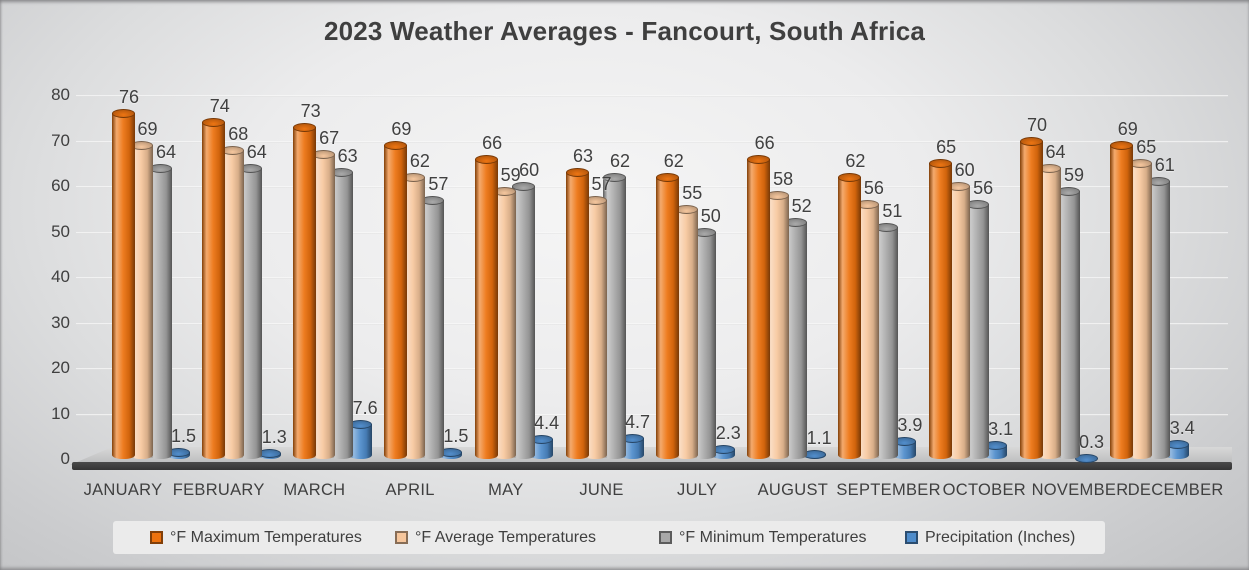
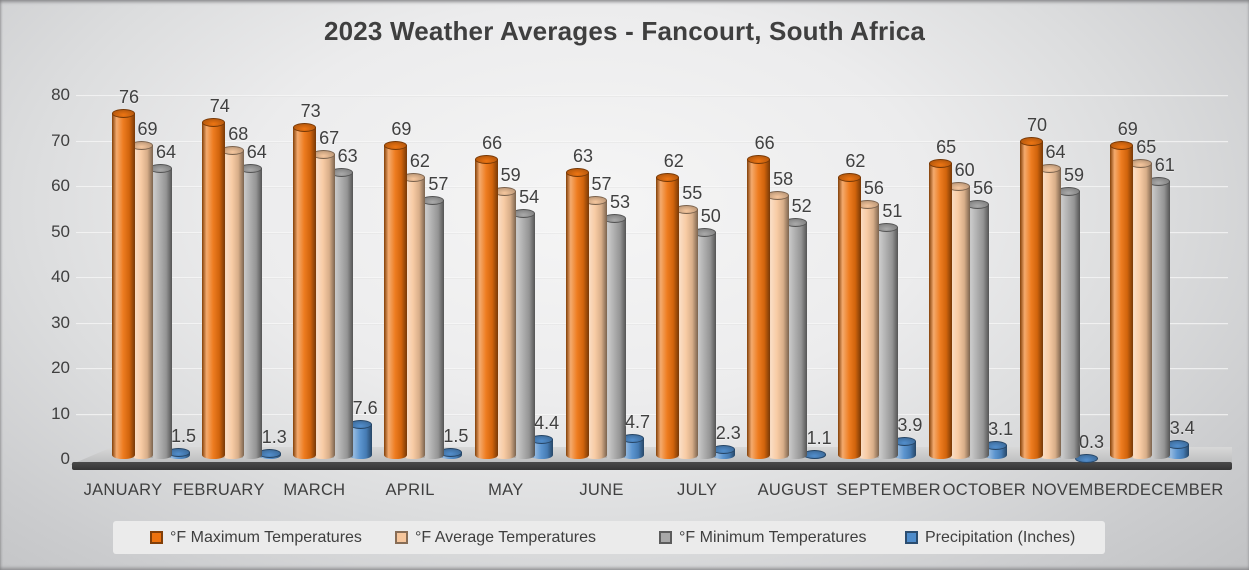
°F Minimum Temperatures/MAY: 60 -> 54
°F Minimum Temperatures/JUNE: 62 -> 53
